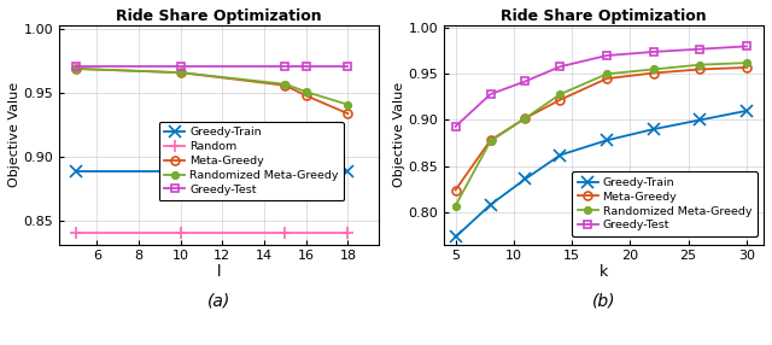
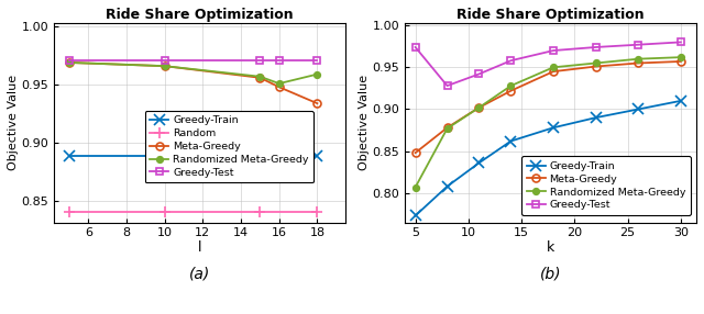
Randomized Meta-Greedy/18: 0.941 -> 0.959
Meta-Greedy/5: 0.824 -> 0.848
Greedy-Test/5: 0.893 -> 0.974
